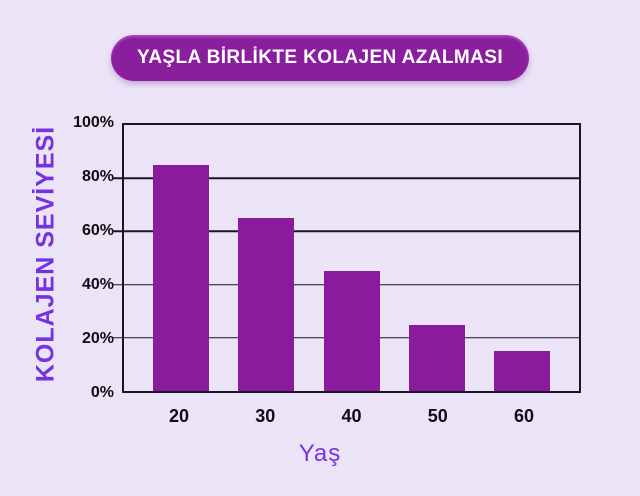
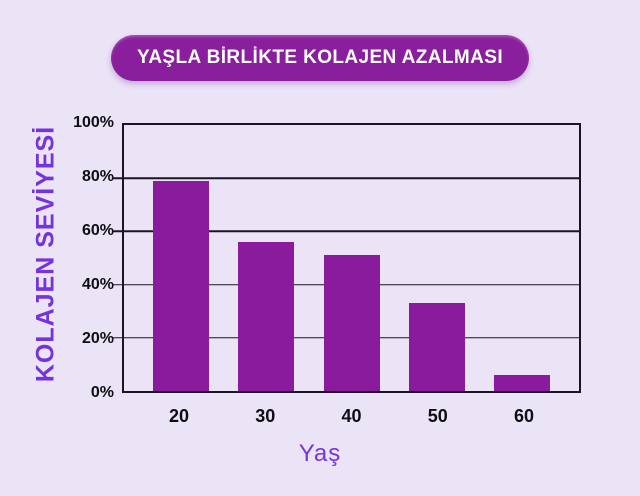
20: 85% -> 79%
30: 65% -> 56%
40: 45% -> 51%
50: 25% -> 33%
60: 15% -> 6%
